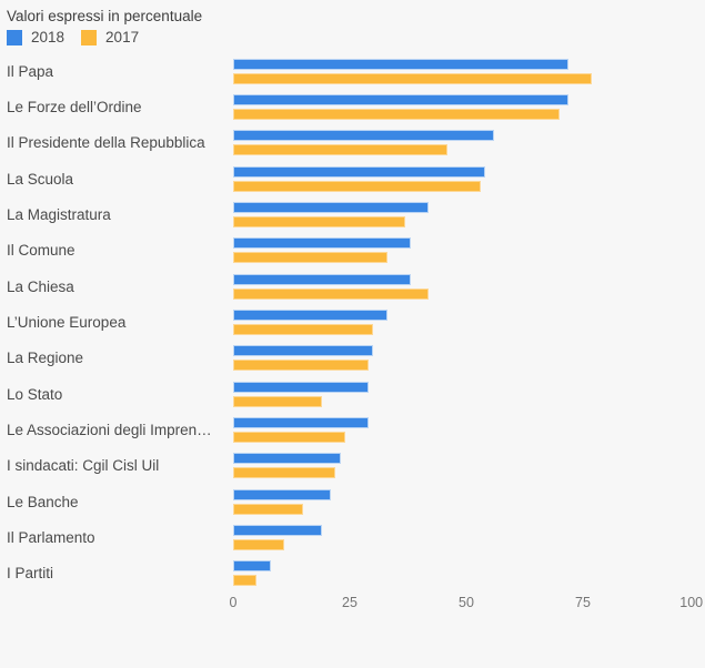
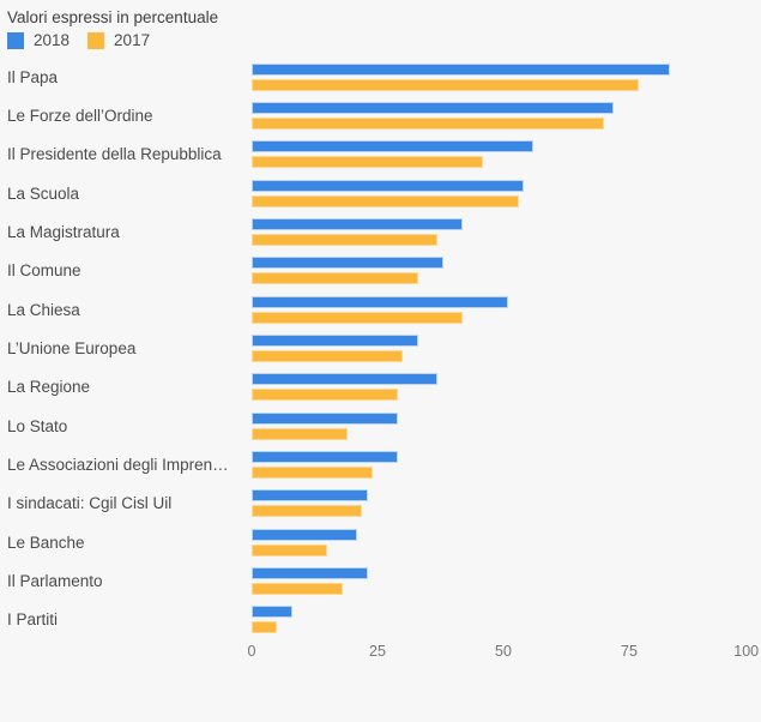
2018/Il Papa: 72 -> 83
2018/La Chiesa: 38 -> 51
2018/La Regione: 30 -> 37
2018/Il Parlamento: 19 -> 23
2017/Il Parlamento: 11 -> 18
